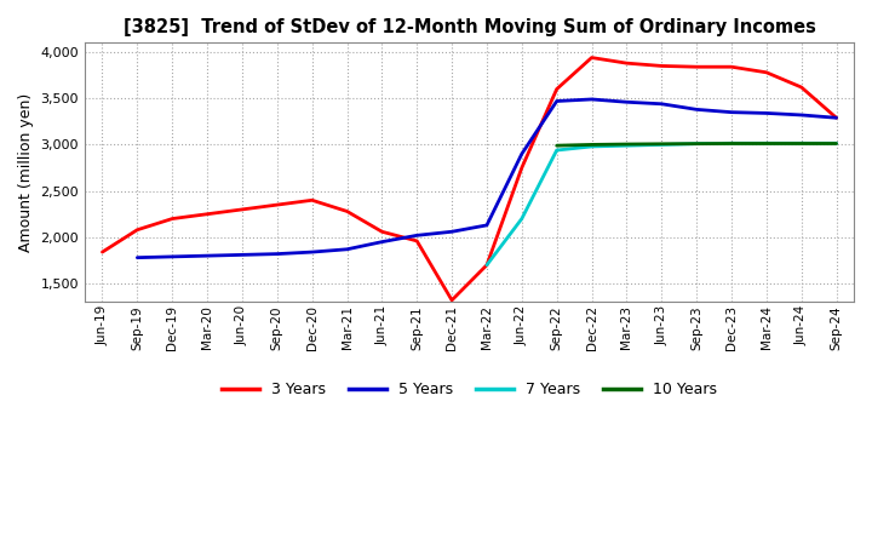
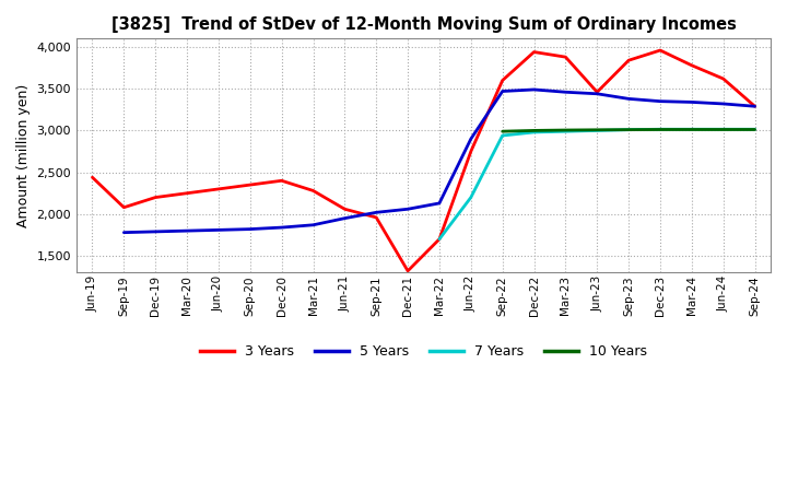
3 Years/Jun-19: 1,840 -> 2,440
3 Years/Jun-23: 3,850 -> 3,460
3 Years/Dec-23: 3,840 -> 3,960
